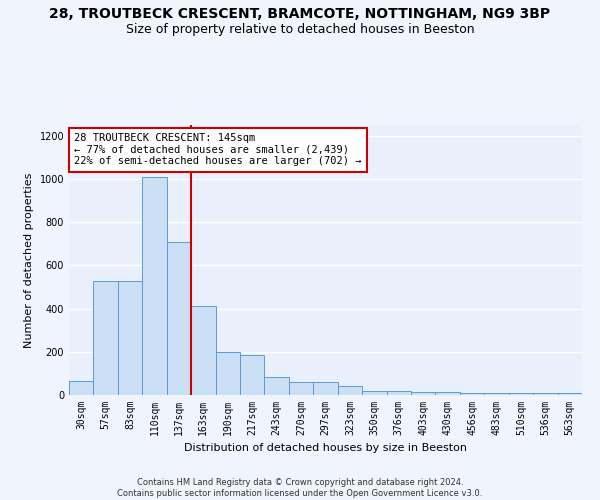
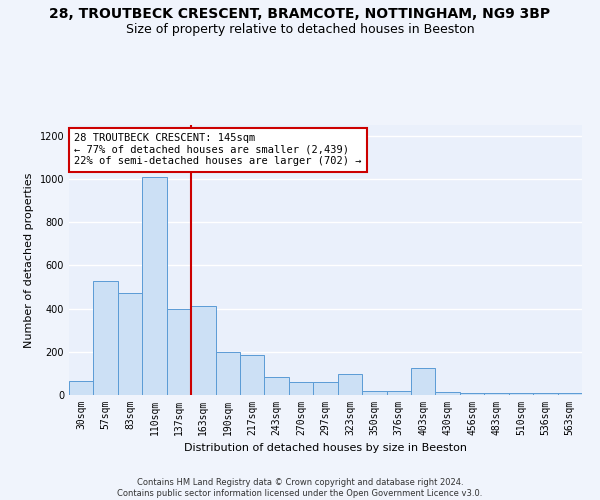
83sqm: 530 -> 470
137sqm: 710 -> 400
323sqm: 42 -> 95
403sqm: 15 -> 125
